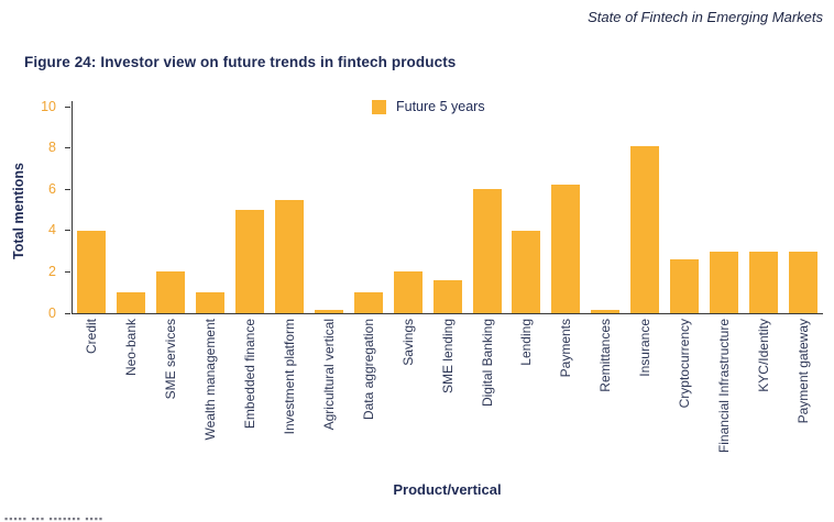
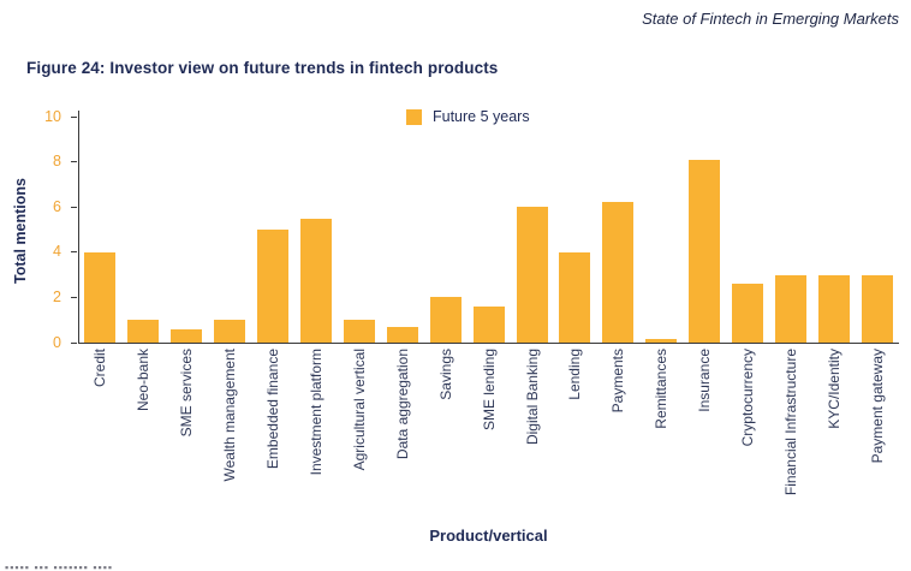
SME services: 2.0 -> 0.6
Agricultural vertical: 0.1 -> 1.0
Data aggregation: 1.0 -> 0.7
